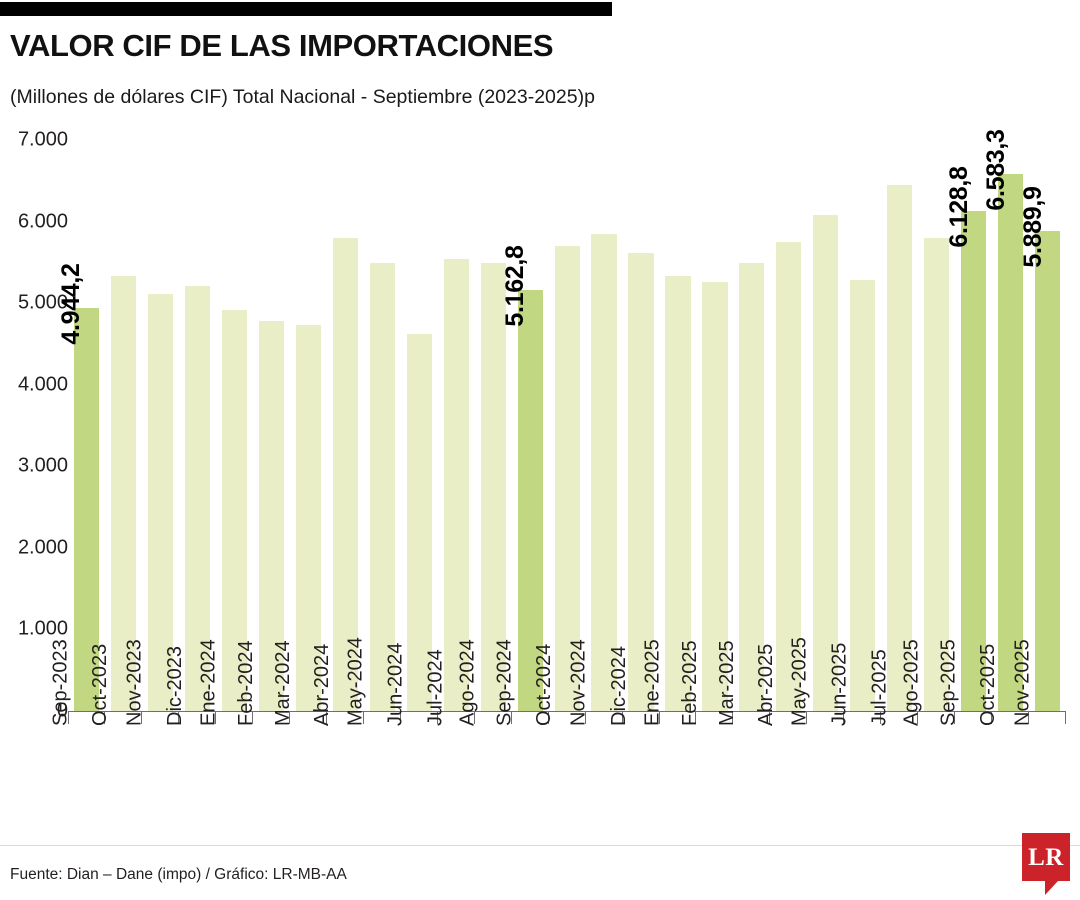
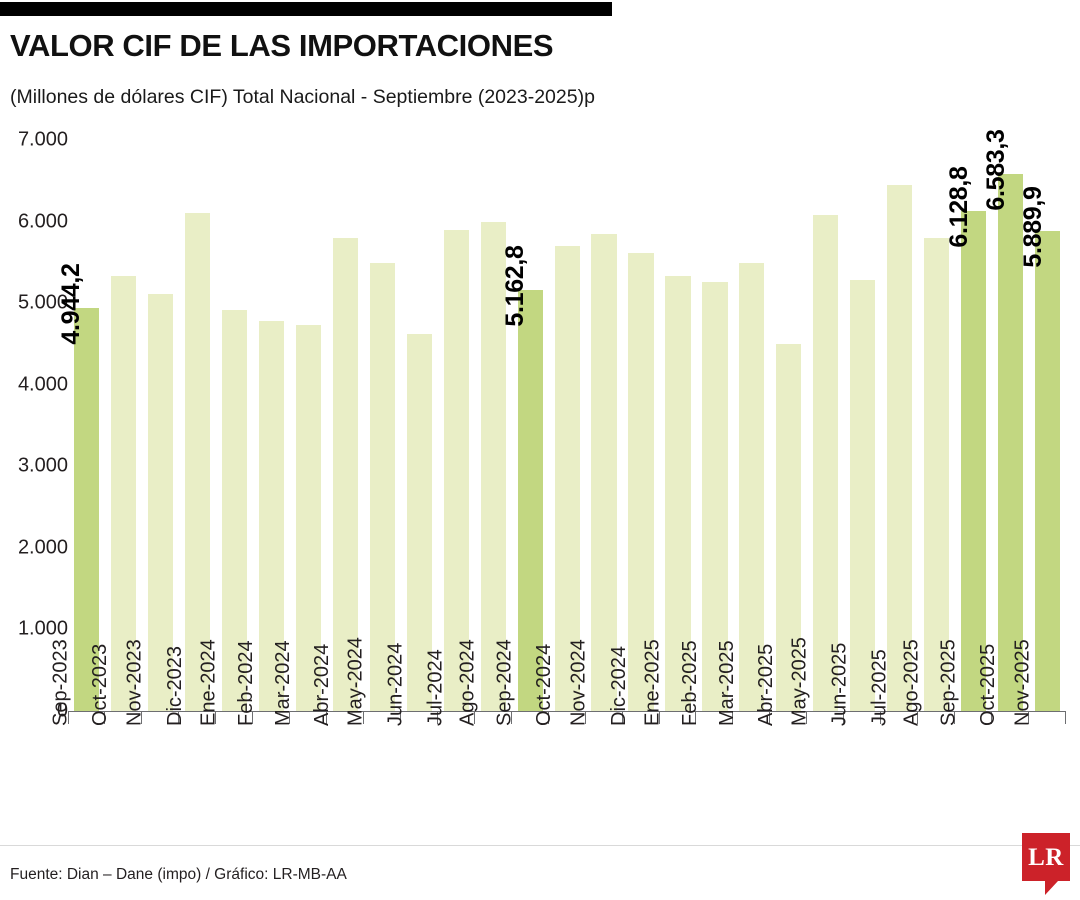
Dic-2023: 5200 -> 6100
Jul-2024: 5500 -> 5900
Ago-2024: 5500 -> 6000
Abr-2025: 5700 -> 4500
